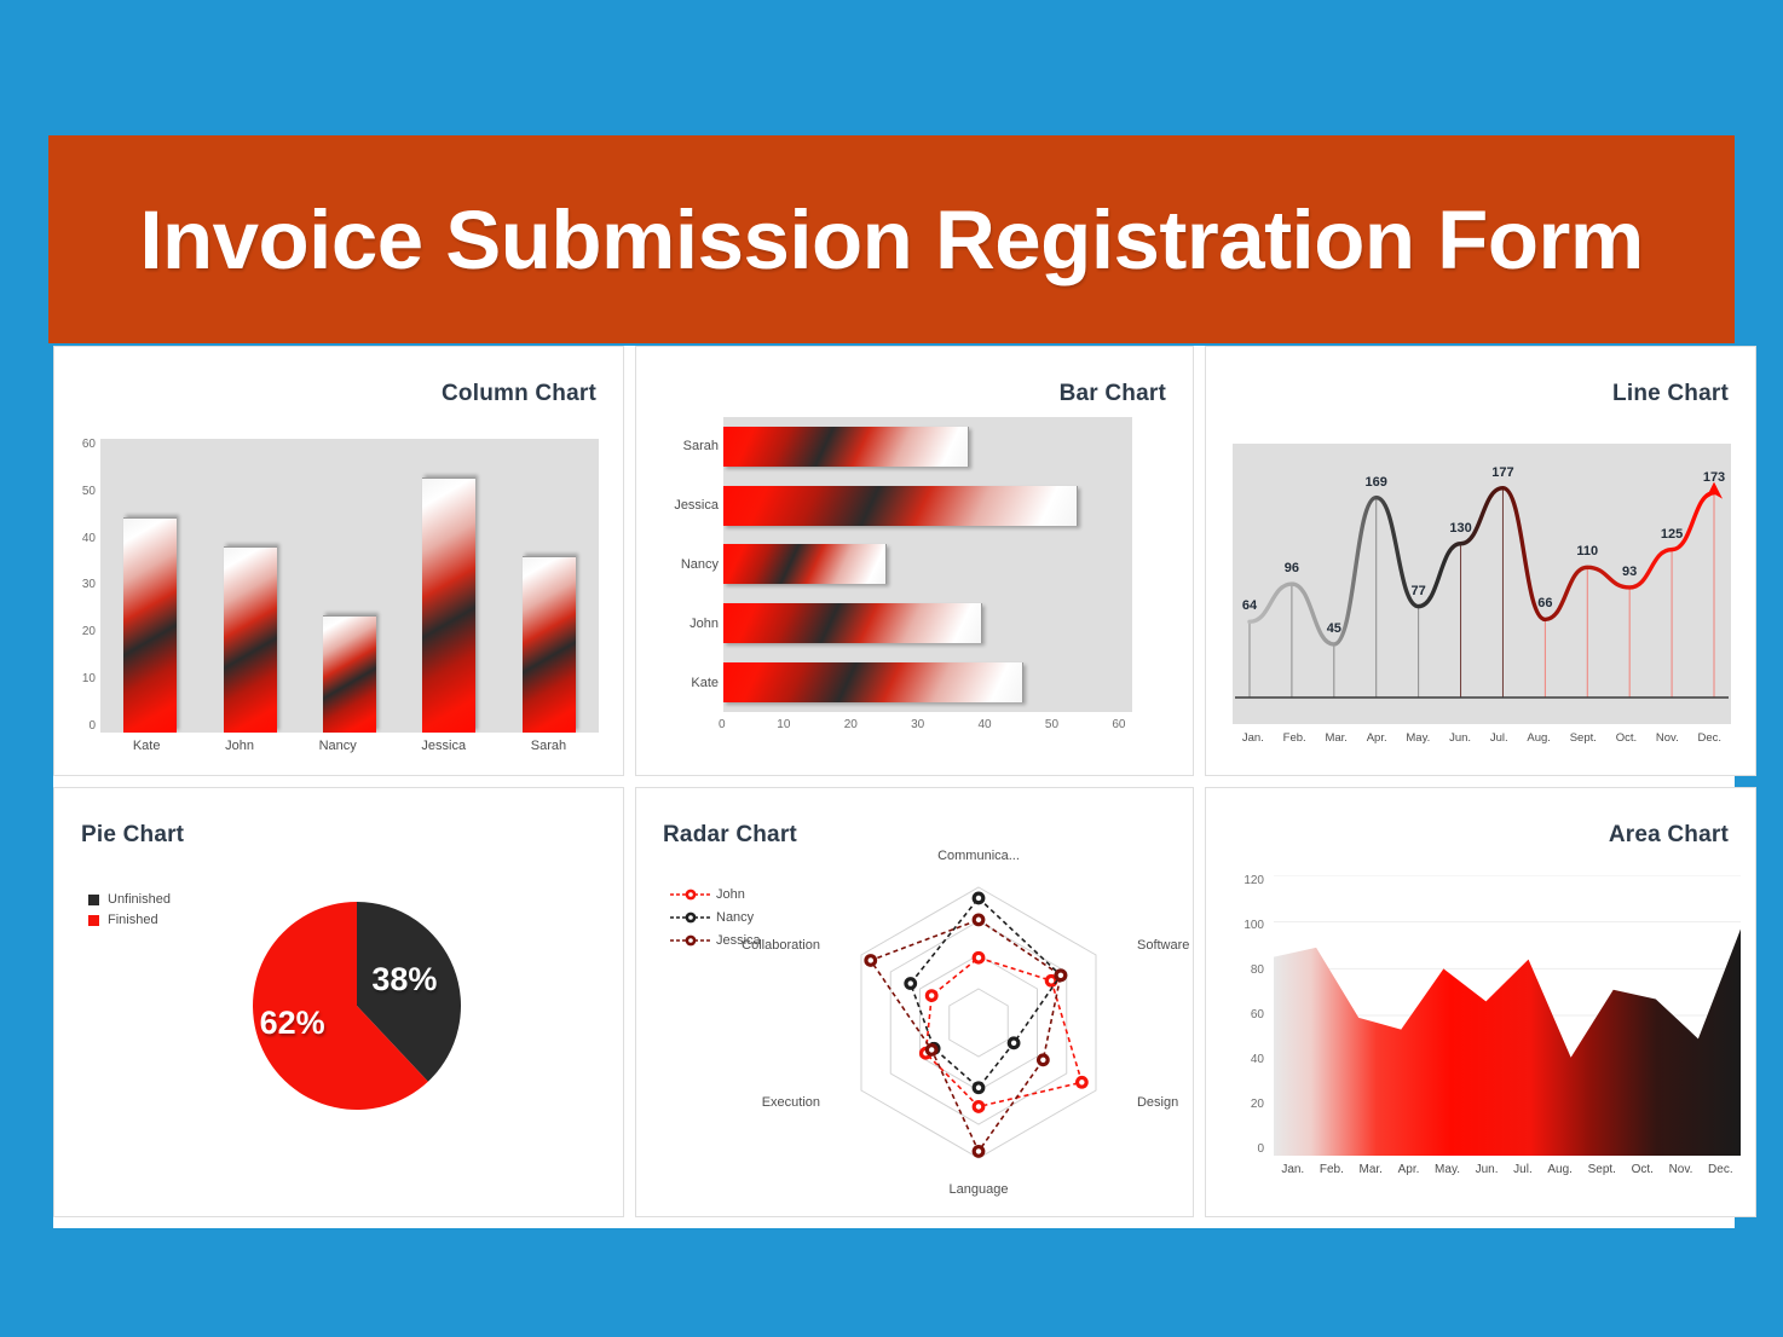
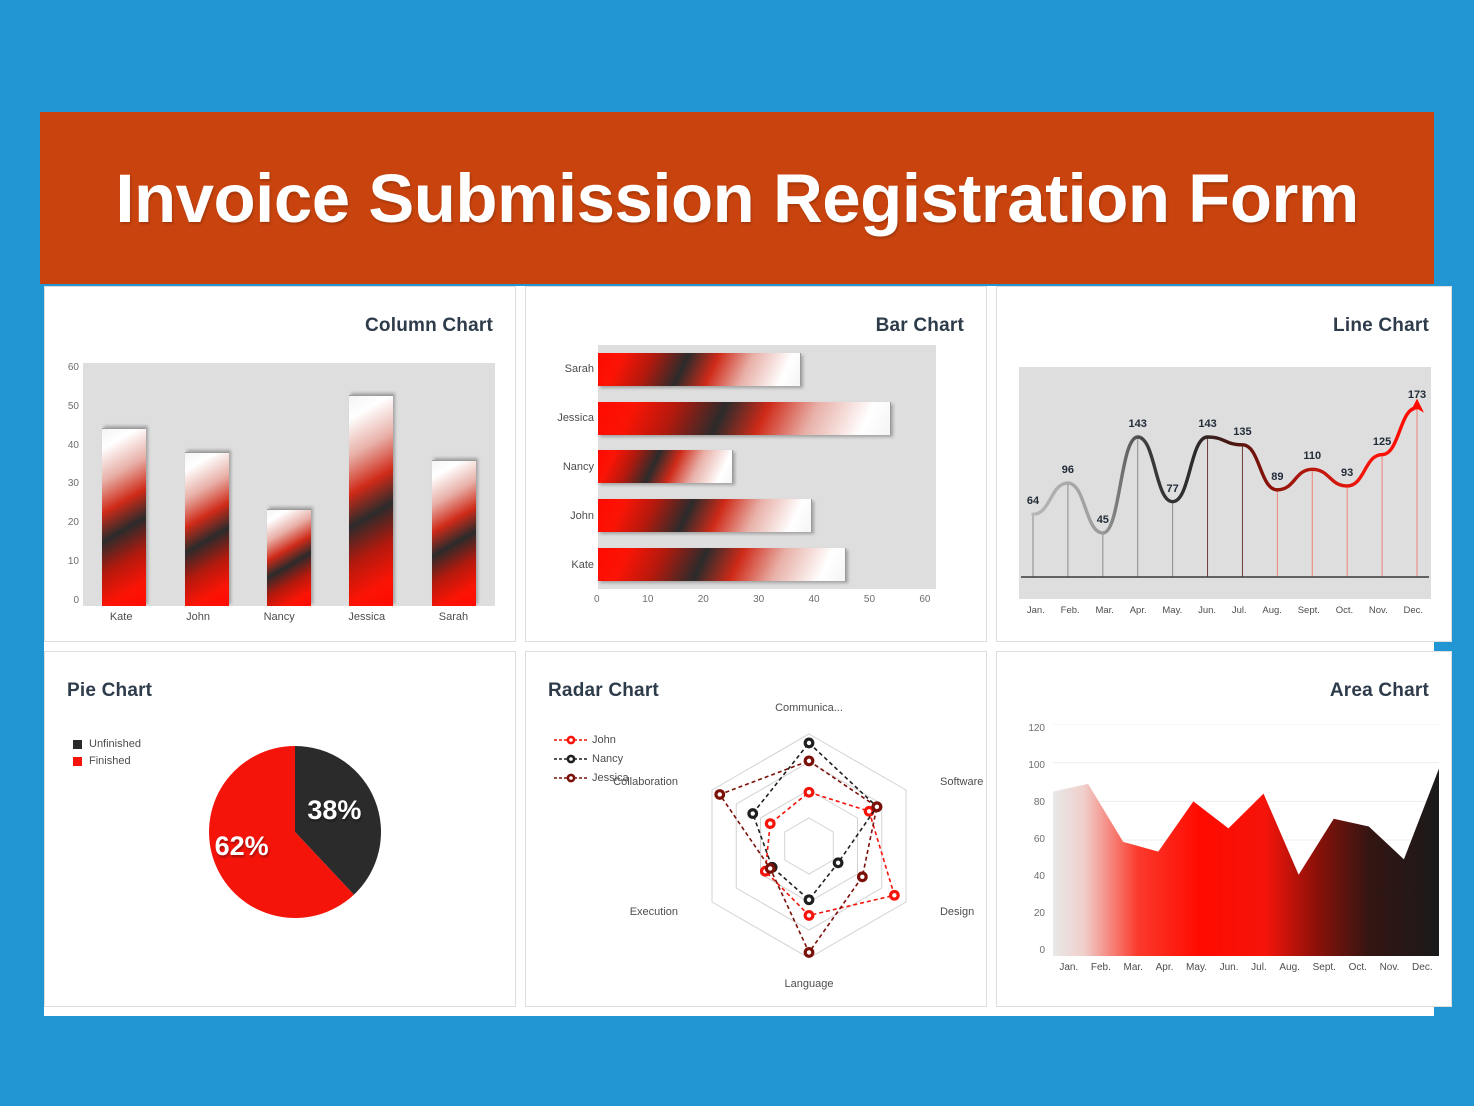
Line Chart/Apr.: 169 -> 143
Line Chart/Jun.: 130 -> 143
Line Chart/Jul.: 177 -> 135
Line Chart/Aug.: 66 -> 89
